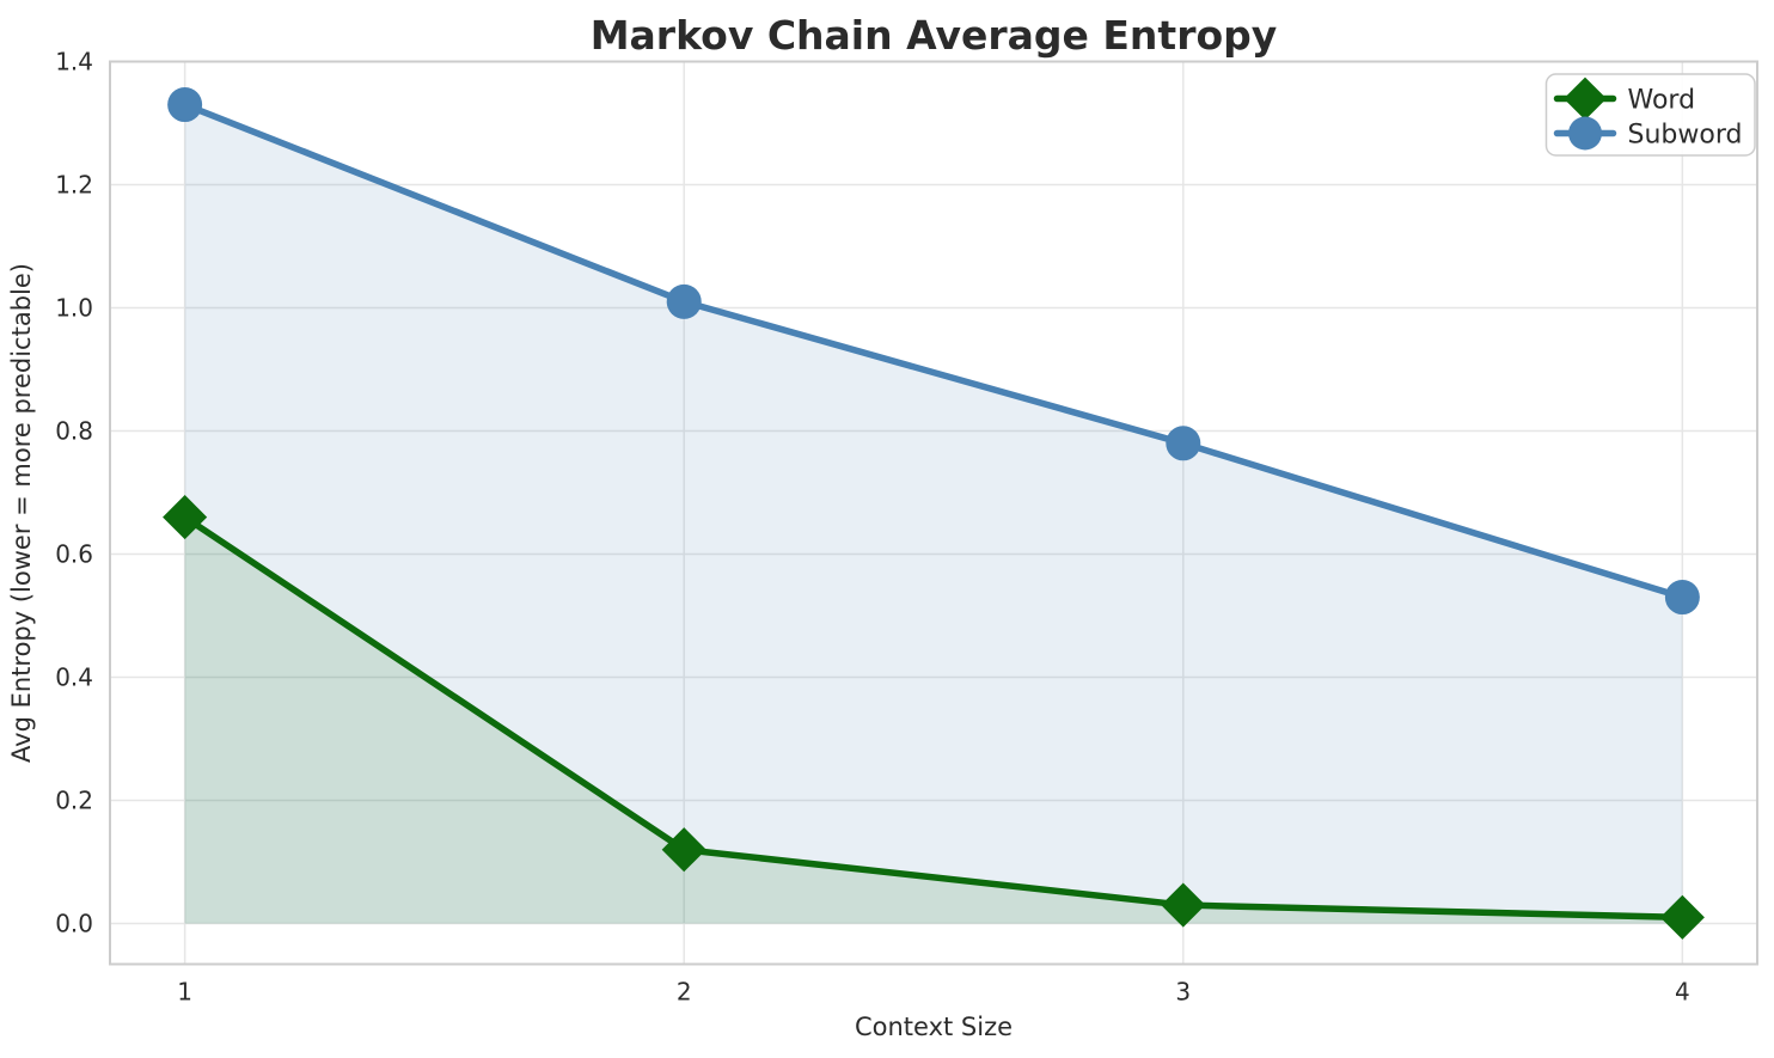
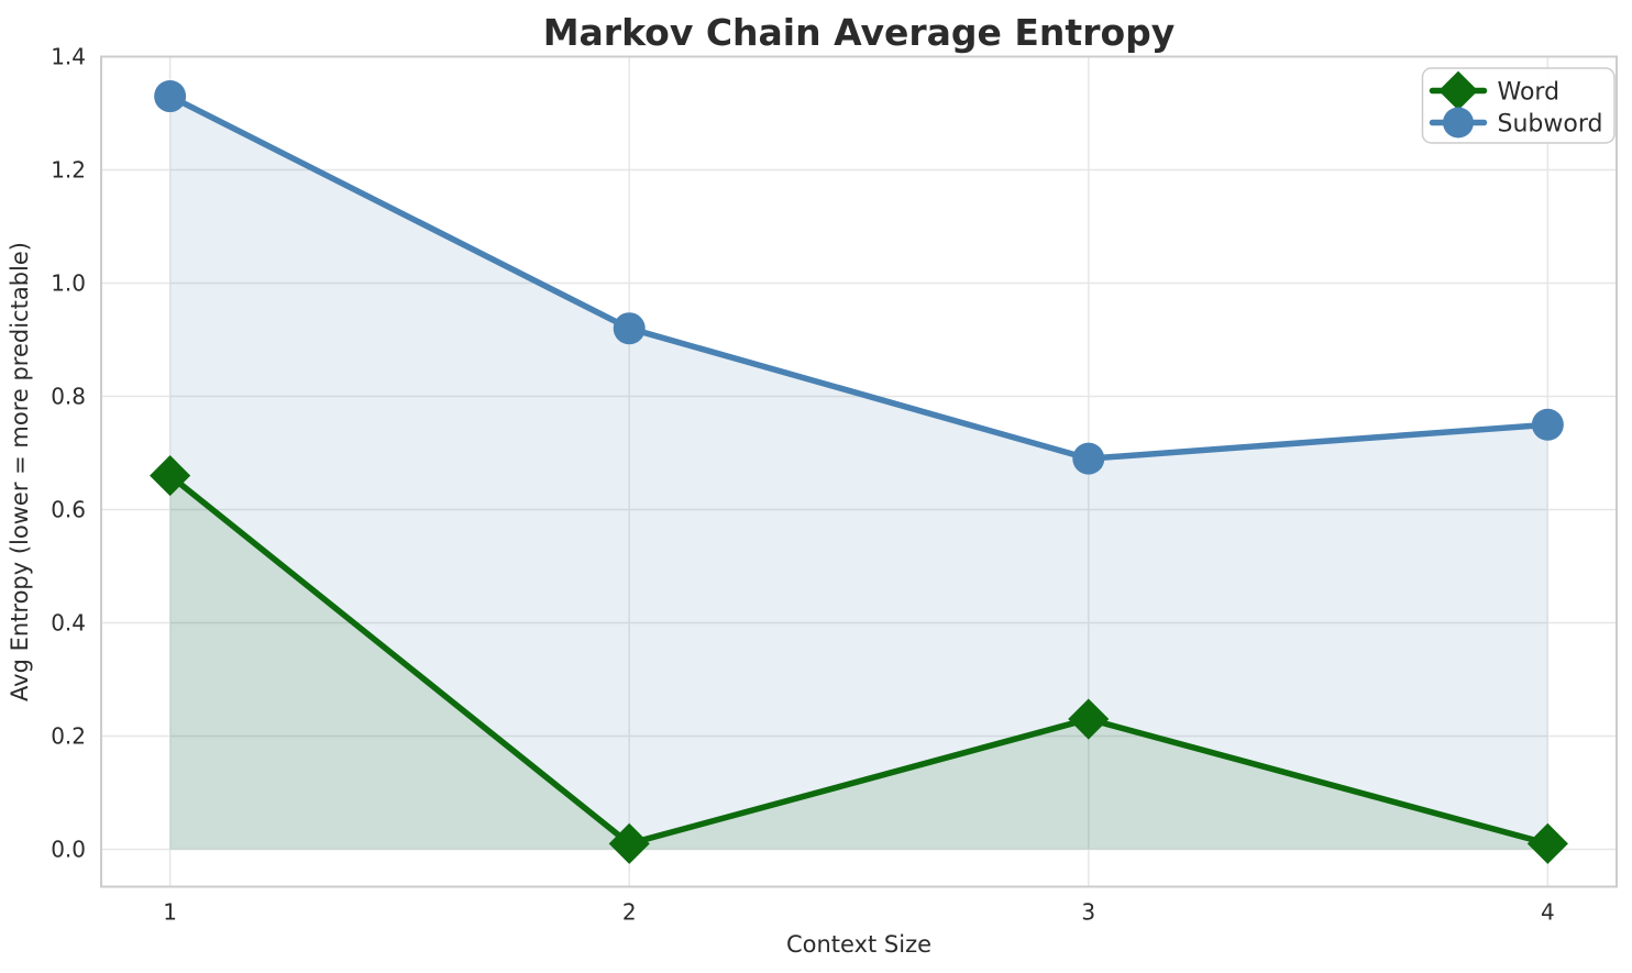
Word/2: 0.12 -> 0.01
Subword/2: 1.01 -> 0.92
Word/3: 0.03 -> 0.23
Subword/3: 0.78 -> 0.69
Subword/4: 0.53 -> 0.75
